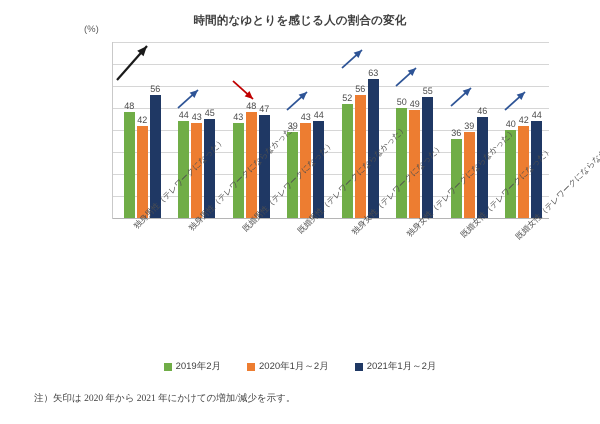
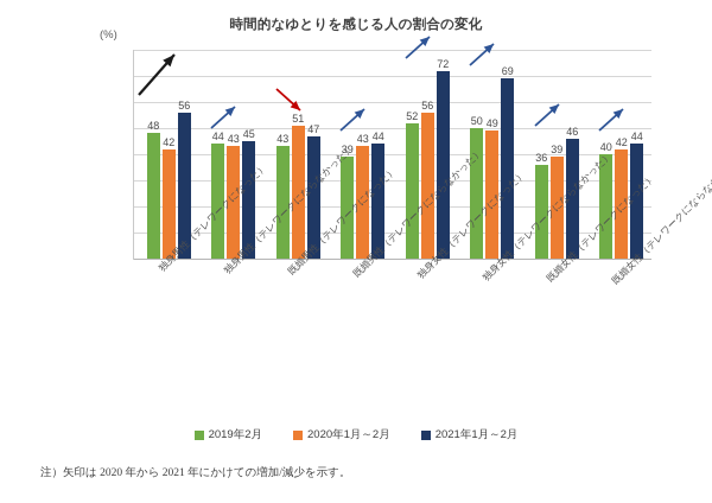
2020年1月～2月/既婚男性（テレワークになった）: 48 -> 51
2021年1月～2月/独身女性（テレワークになった）: 63 -> 72
2021年1月～2月/独身女性（テレワークにならなかった）: 55 -> 69
